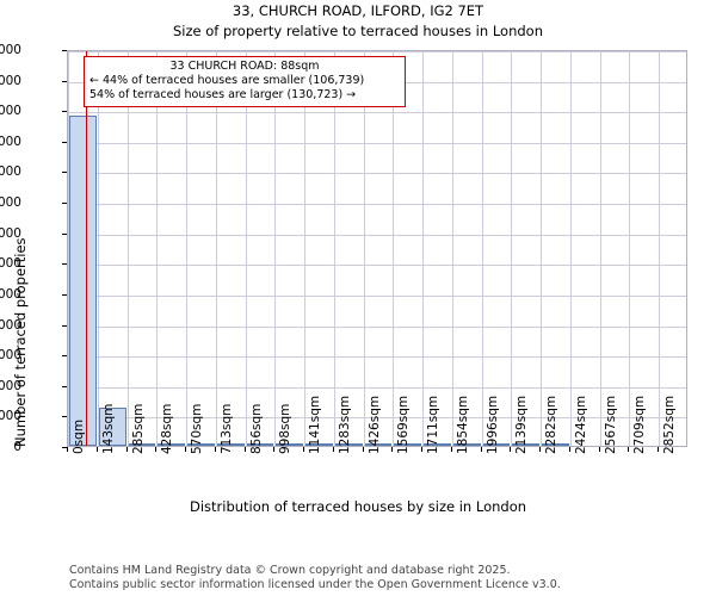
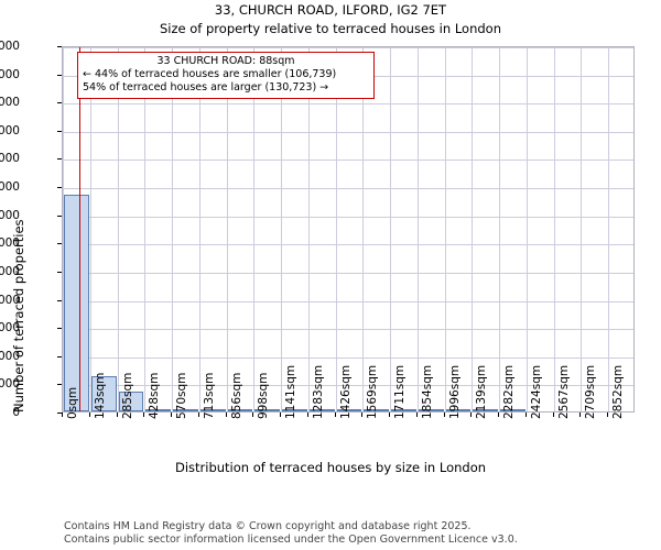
0sqm: 216000 -> 154000
285sqm: 2000 -> 14000
